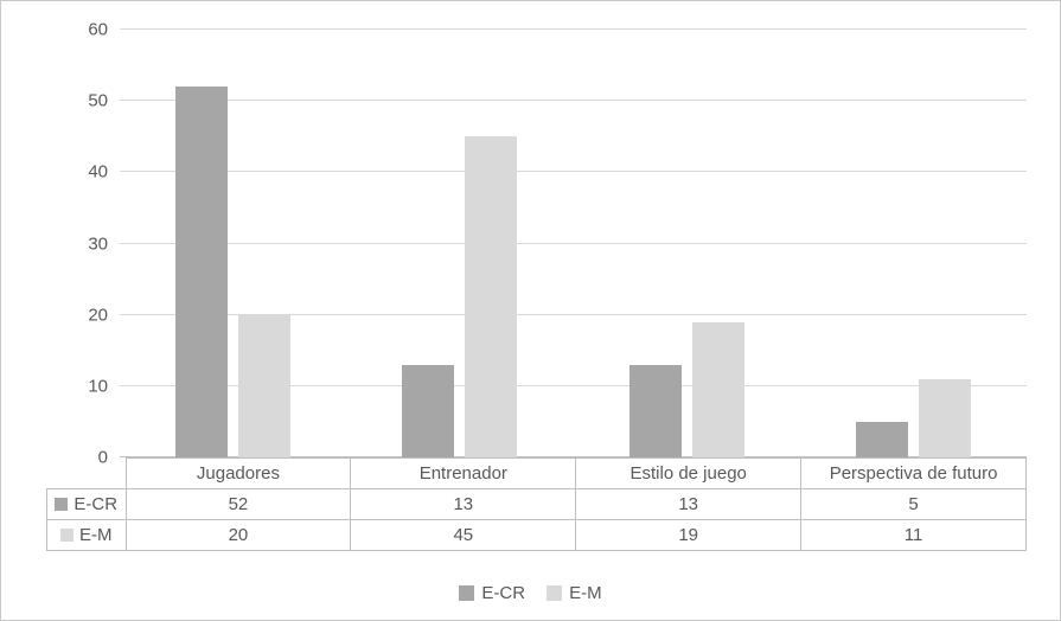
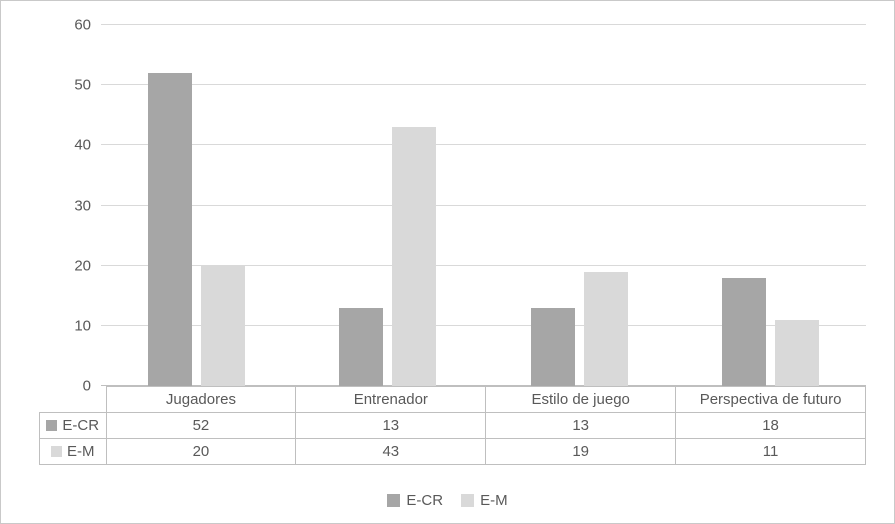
E-M/Entrenador: 45 -> 43
E-CR/Perspectiva de futuro: 5 -> 18
